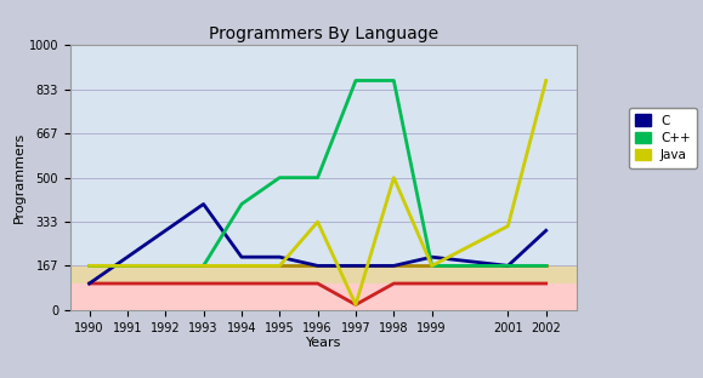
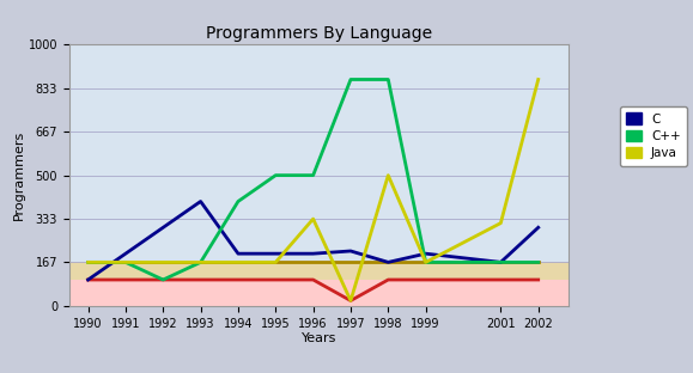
C++/1992: 167 -> 100
C/1996: 167 -> 200
C/1997: 167 -> 210
